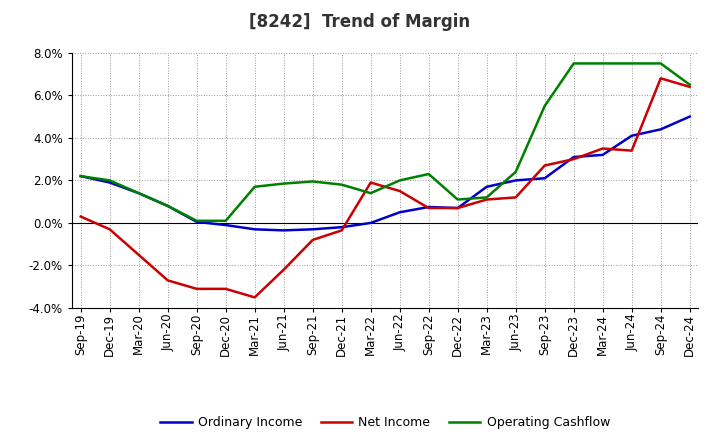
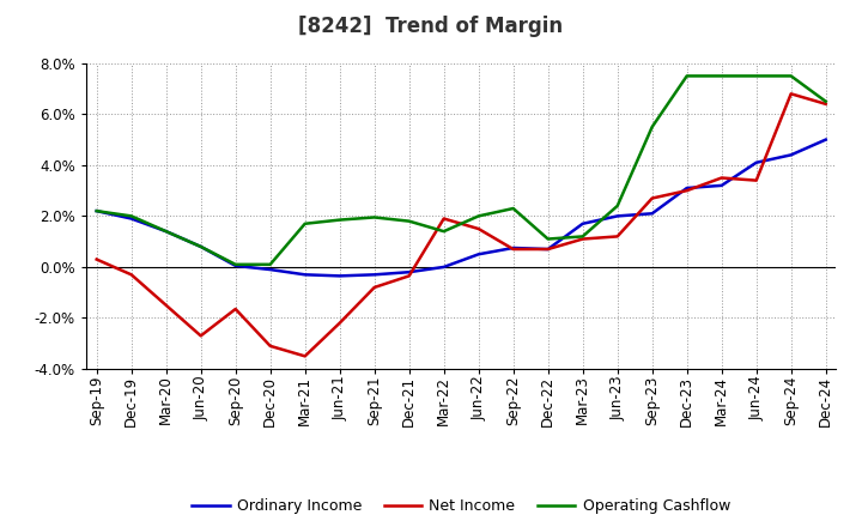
Net Income/Sep-20: -3.10% -> -1.65%
